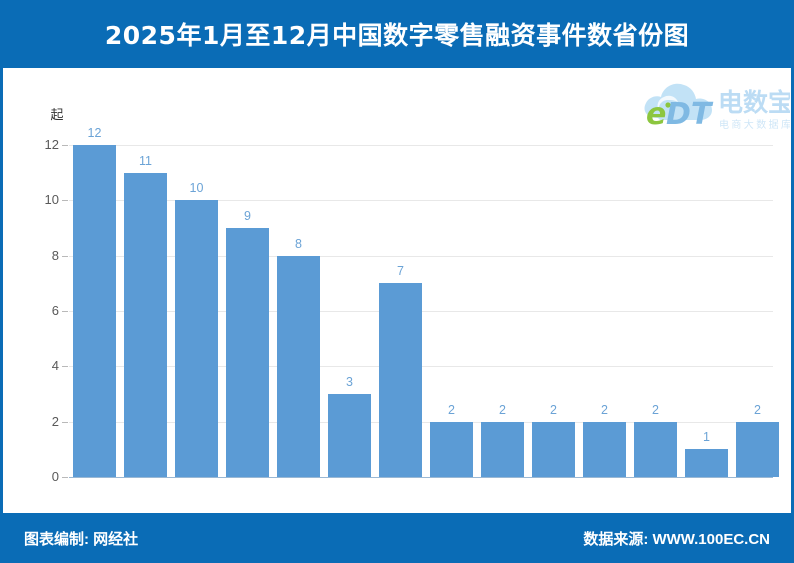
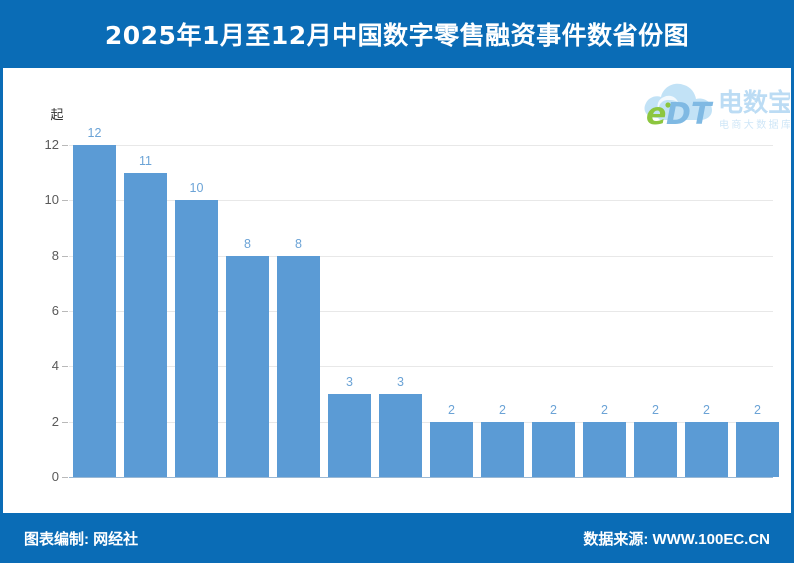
江苏: 9 -> 8
河南: 7 -> 3
山东: 1 -> 2
